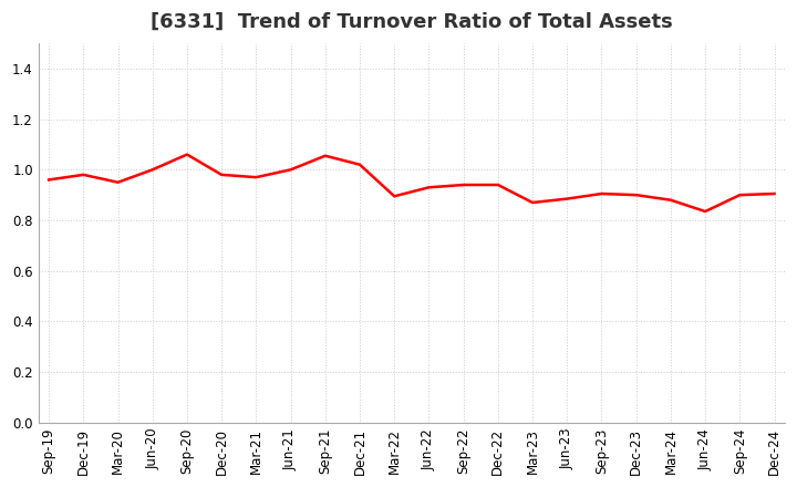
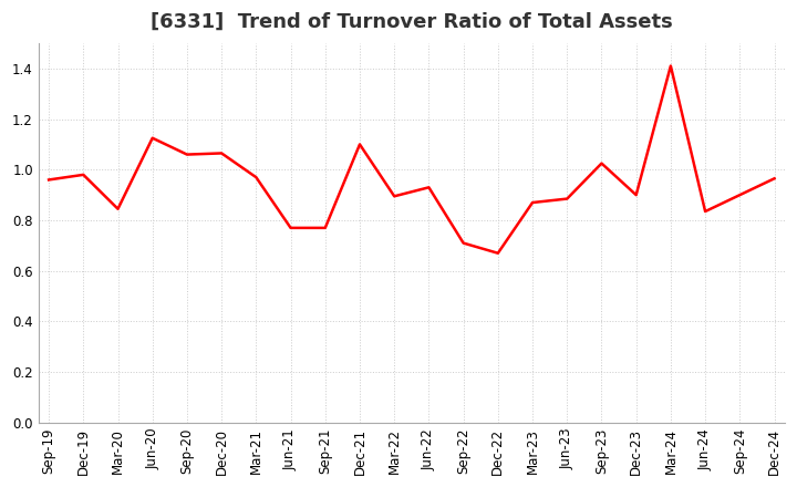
Mar-20: 0.950 -> 0.845
Jun-20: 1.000 -> 1.125
Dec-20: 0.980 -> 1.065
Jun-21: 1.000 -> 0.770
Sep-21: 1.055 -> 0.770
Dec-21: 1.020 -> 1.100
Sep-22: 0.940 -> 0.710
Dec-22: 0.940 -> 0.670
Sep-23: 0.905 -> 1.025
Mar-24: 0.880 -> 1.410
Dec-24: 0.905 -> 0.965
